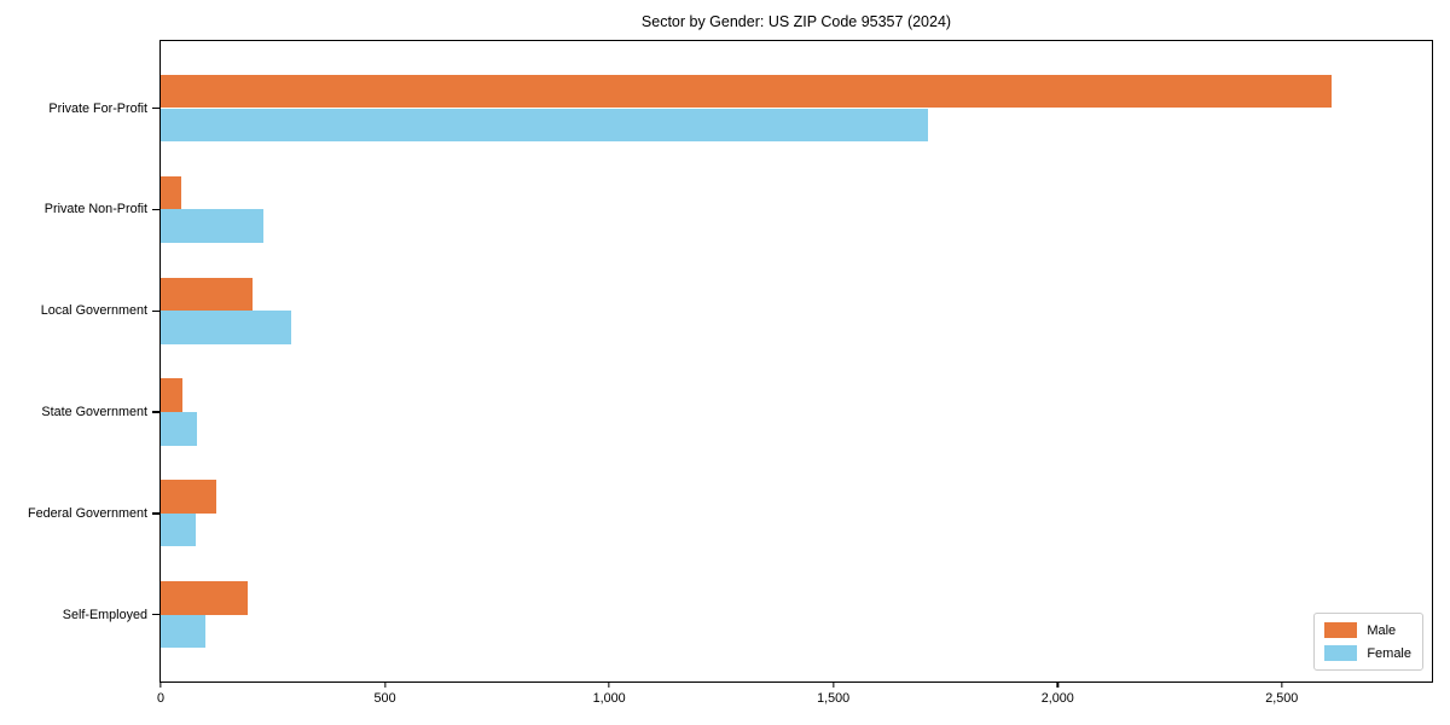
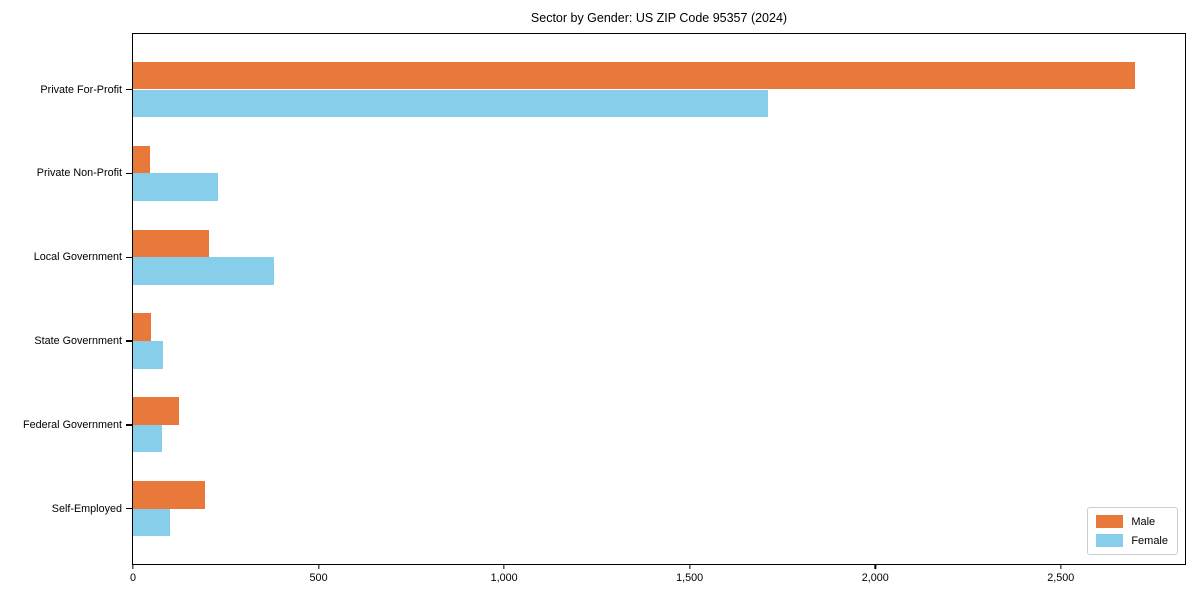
Male/Private For-Profit: 2610 -> 2700
Female/Local Government: 290 -> 380
